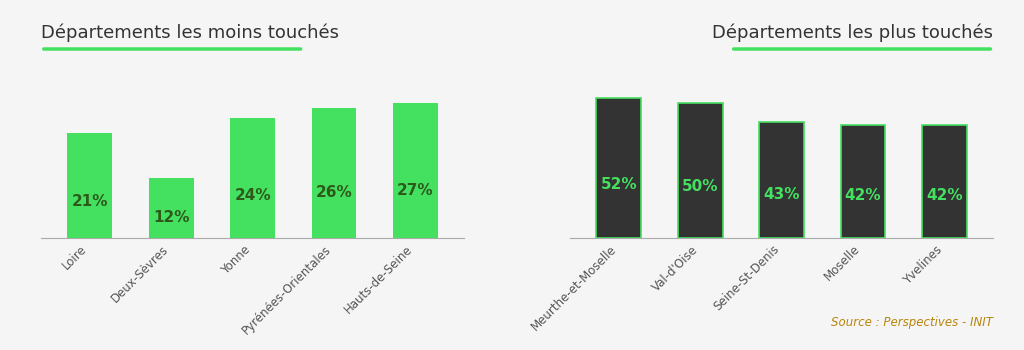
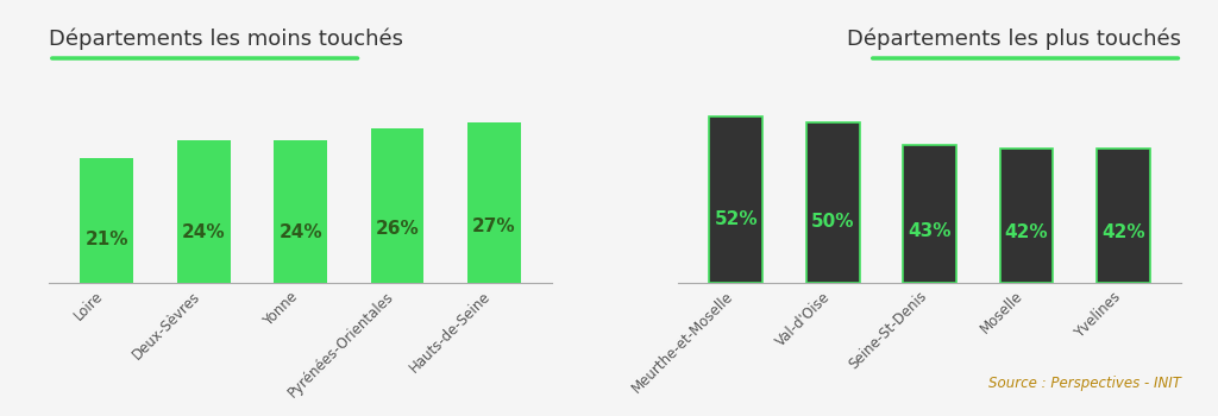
Départements les moins touchés/Deux-Sèvres: 12% -> 24%
